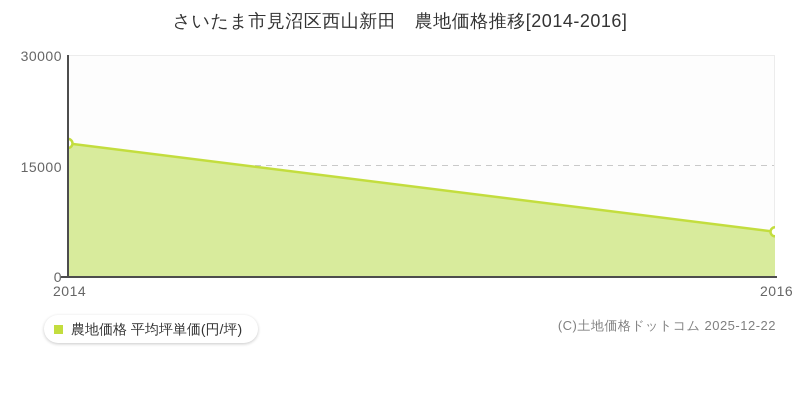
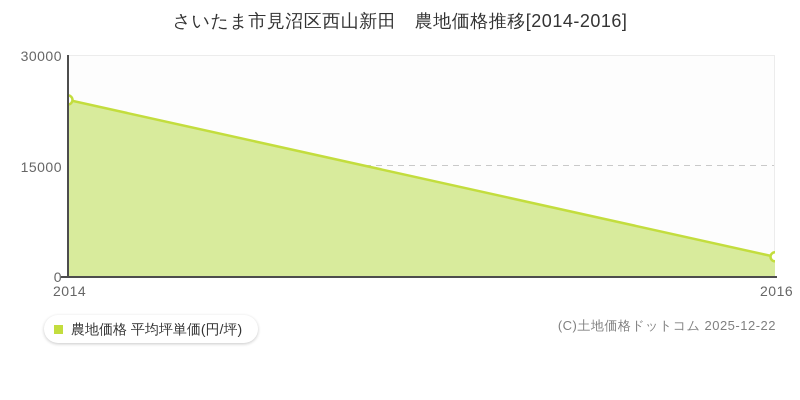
2014: 18000 -> 24000
2016: 6000 -> 3000
